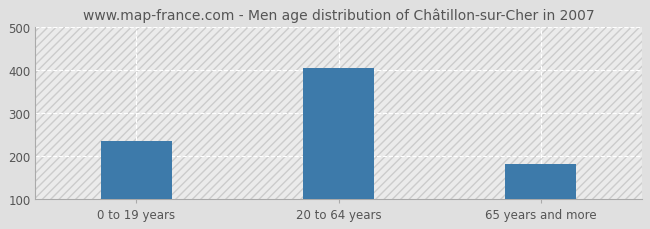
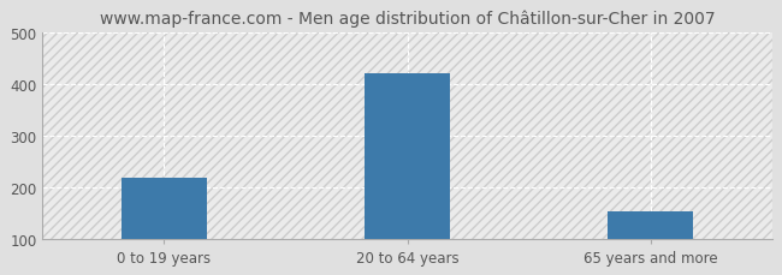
0 to 19 years: 235 -> 218
20 to 64 years: 405 -> 422
65 years and more: 180 -> 152
